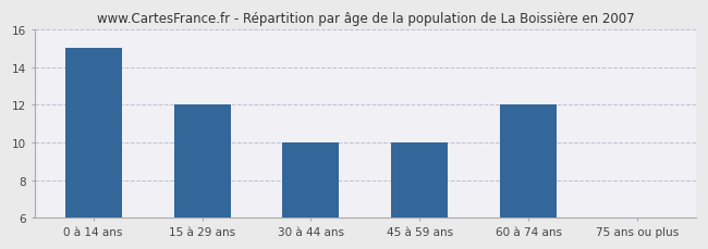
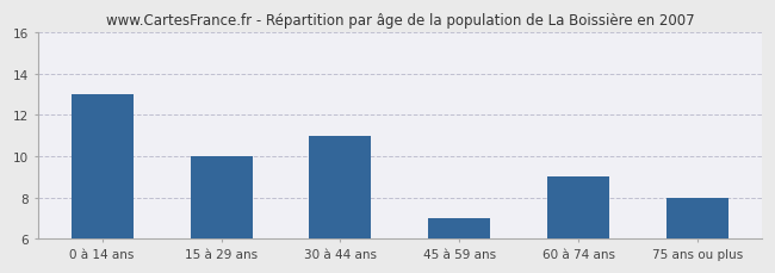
0 à 14 ans: 15 -> 13
15 à 29 ans: 12 -> 10
30 à 44 ans: 10 -> 11
45 à 59 ans: 10 -> 7
60 à 74 ans: 12 -> 9
75 ans ou plus: 6 -> 8
